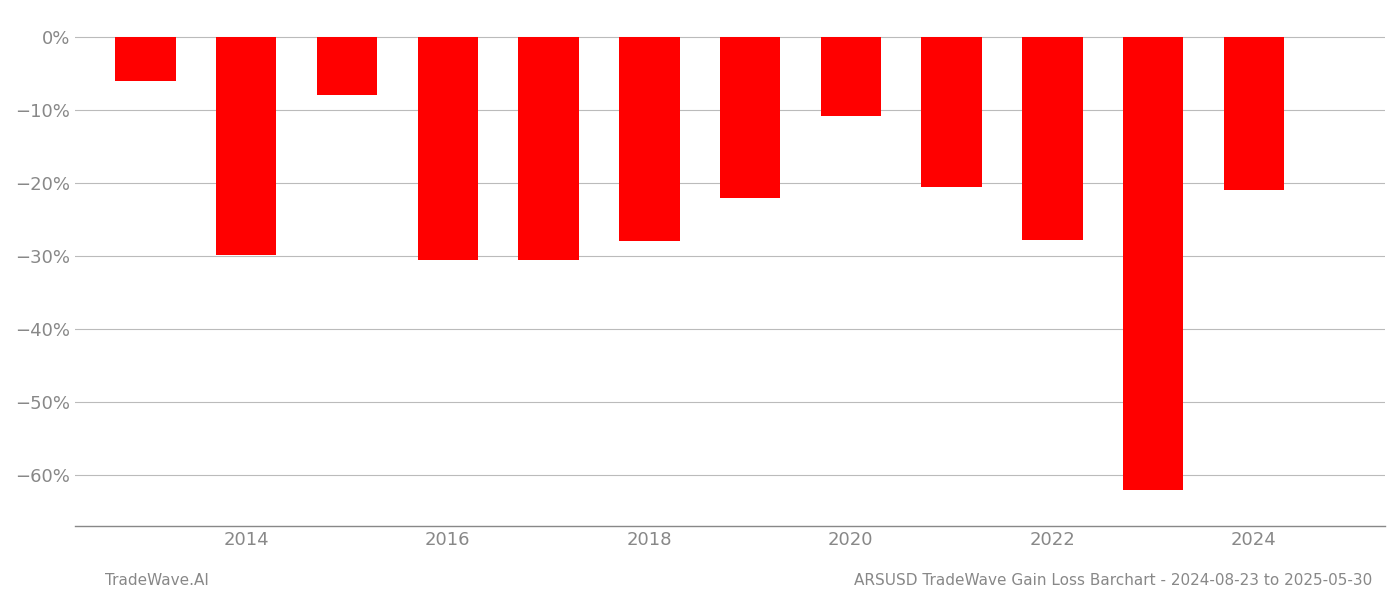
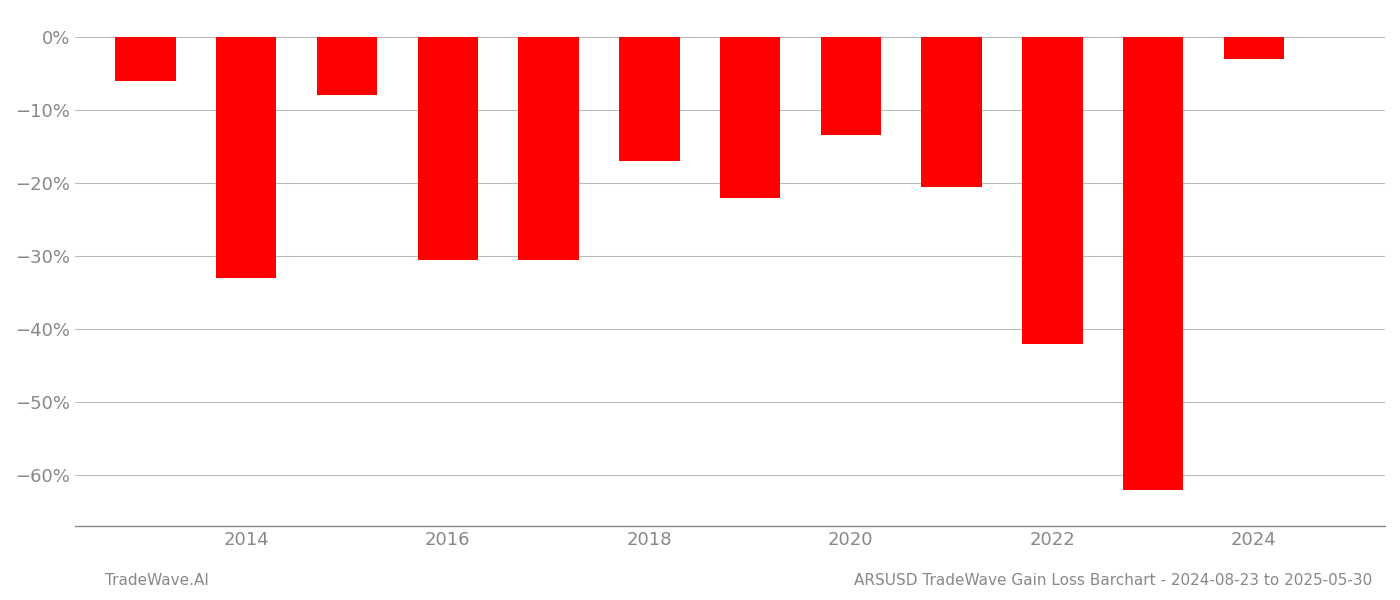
2014: -29.8% -> -33.0%
2018: -28.0% -> -17.0%
2020: -10.8% -> -13.5%
2022: -27.8% -> -42.0%
2024: -21.0% -> -3.0%
